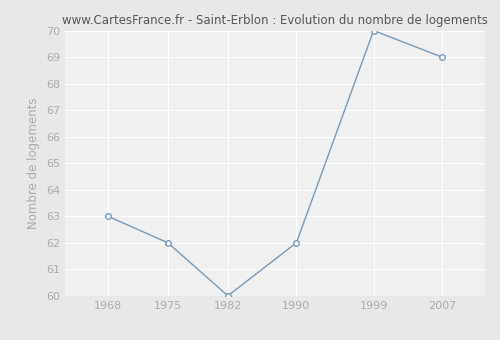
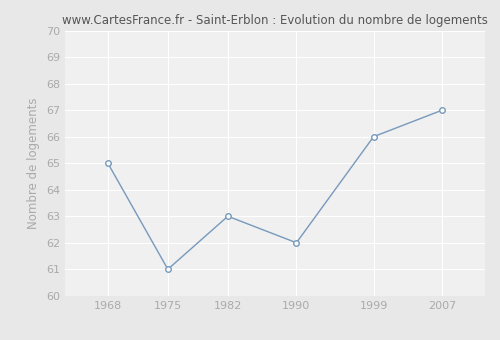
1968: 63 -> 65
1975: 62 -> 61
1982: 60 -> 63
1999: 70 -> 66
2007: 69 -> 67
